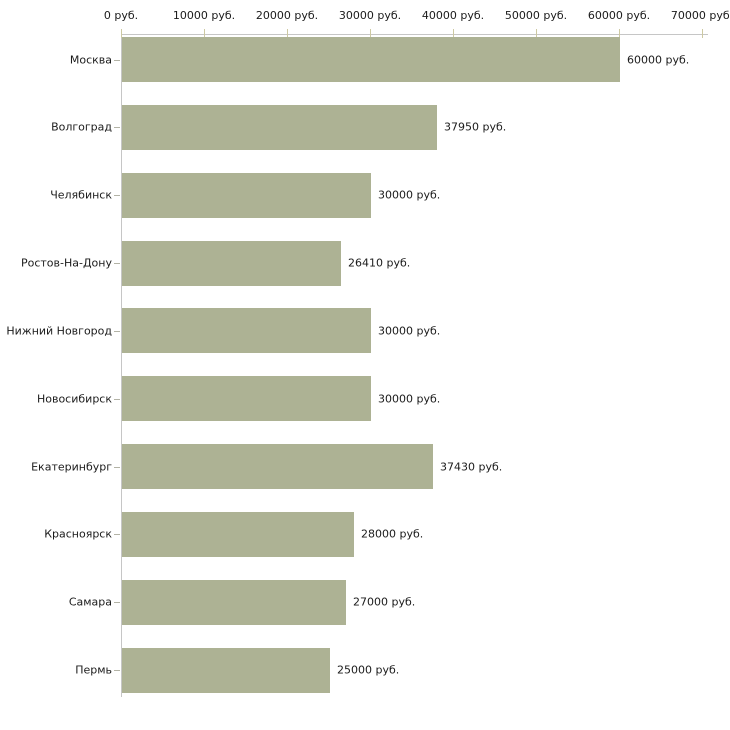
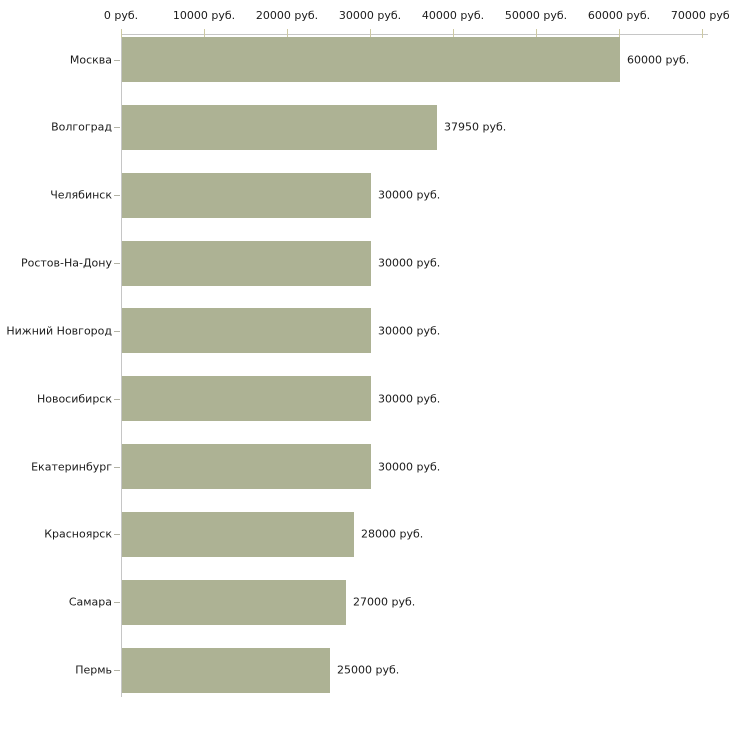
Ростов-На-Дону: 26410 -> 30000
Екатеринбург: 37430 -> 30000
